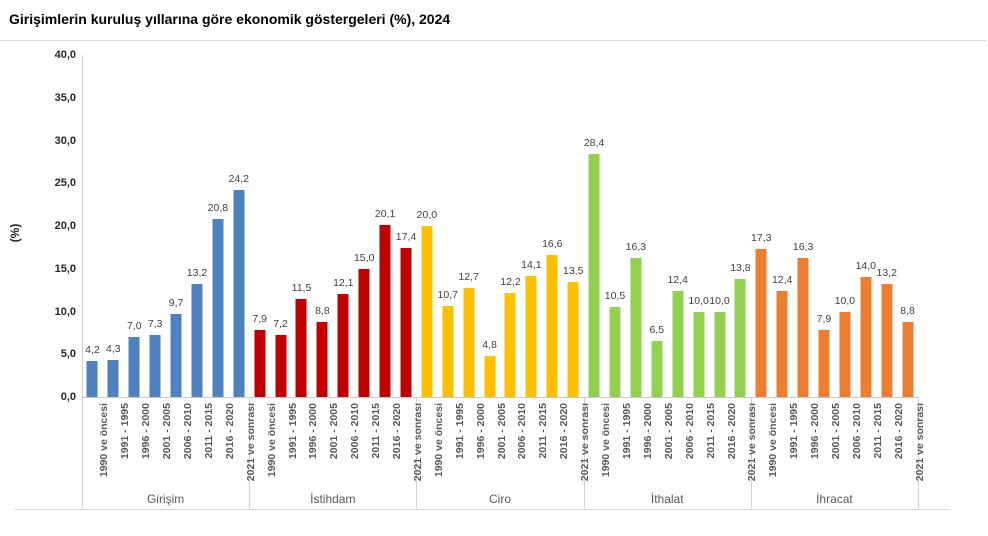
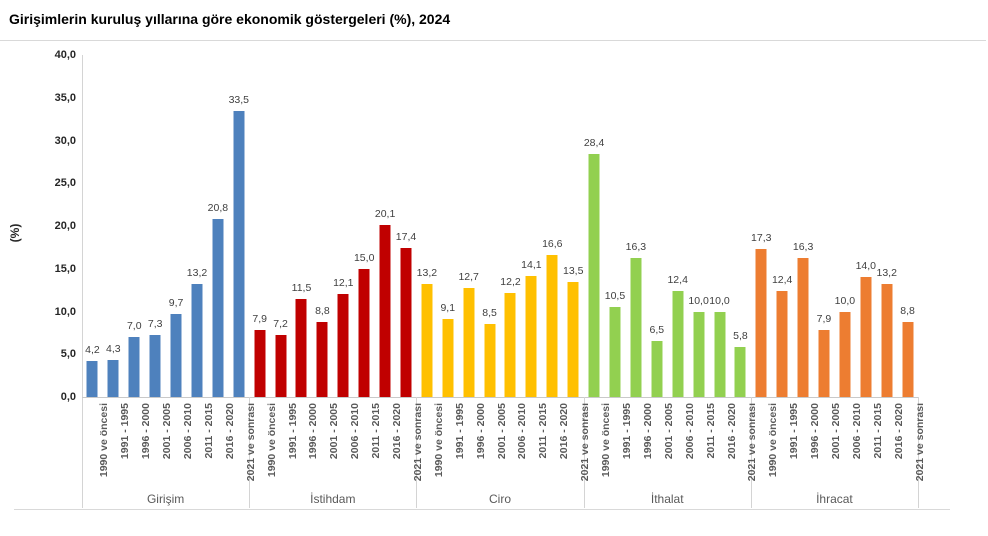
Ciro/1990 ve öncesi: 20,0 -> 13,2
Ciro/1991 - 1995: 10,7 -> 9,1
Ciro/2001 - 2005: 4,8 -> 8,5
Girişim/2021 ve sonrası: 24,2 -> 33,5
İthalat/2021 ve sonrası: 13,8 -> 5,8
